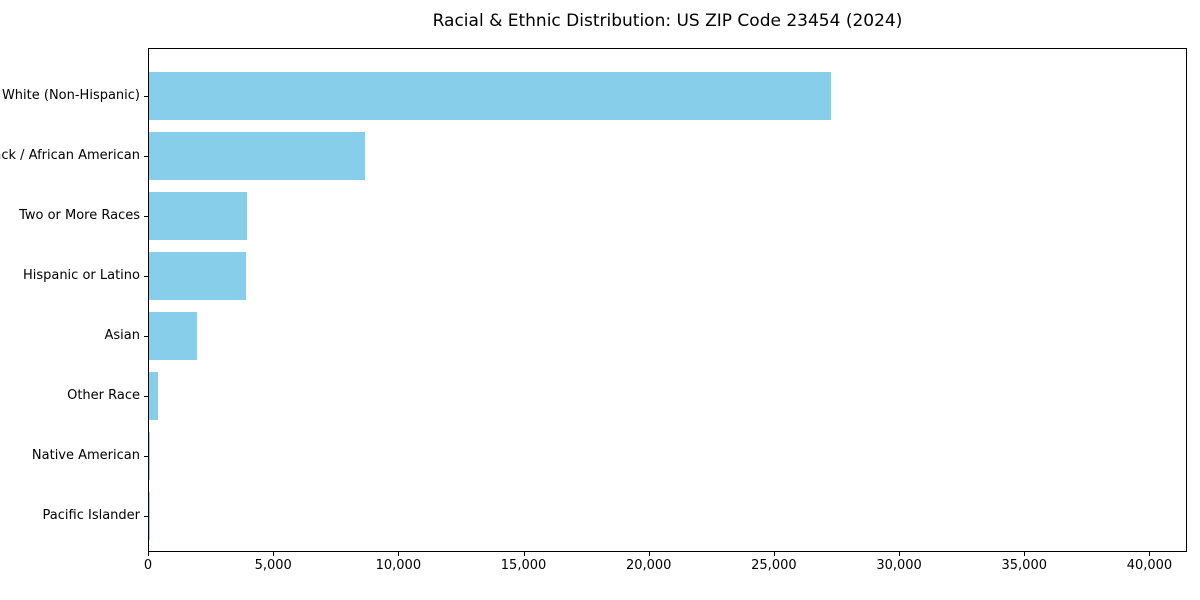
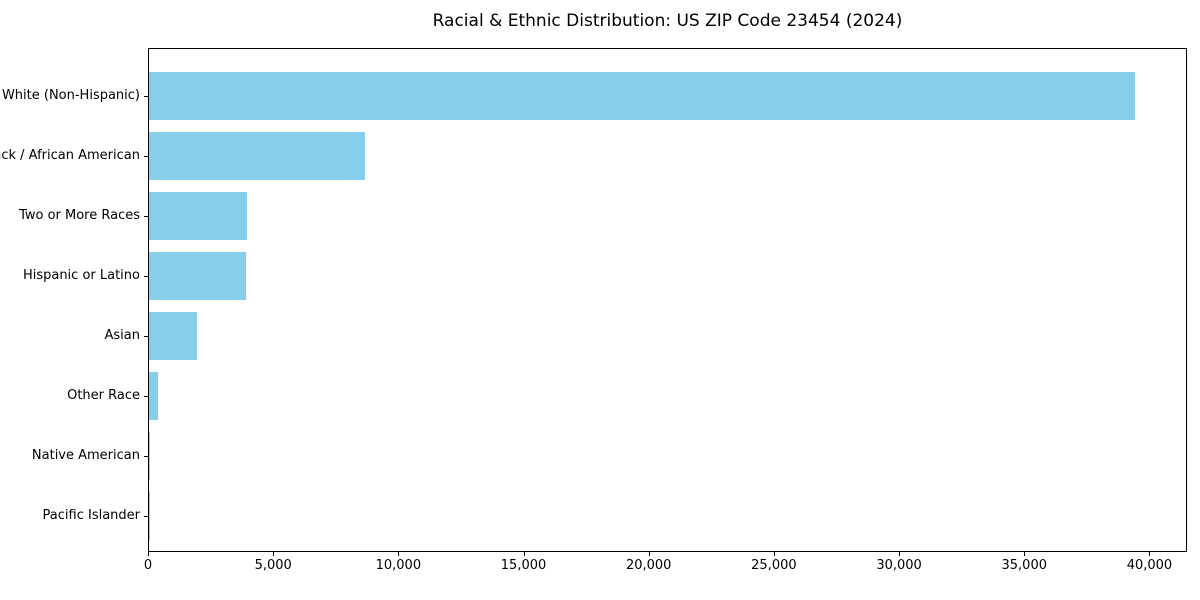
White (Non-Hispanic): 27300 -> 39400
